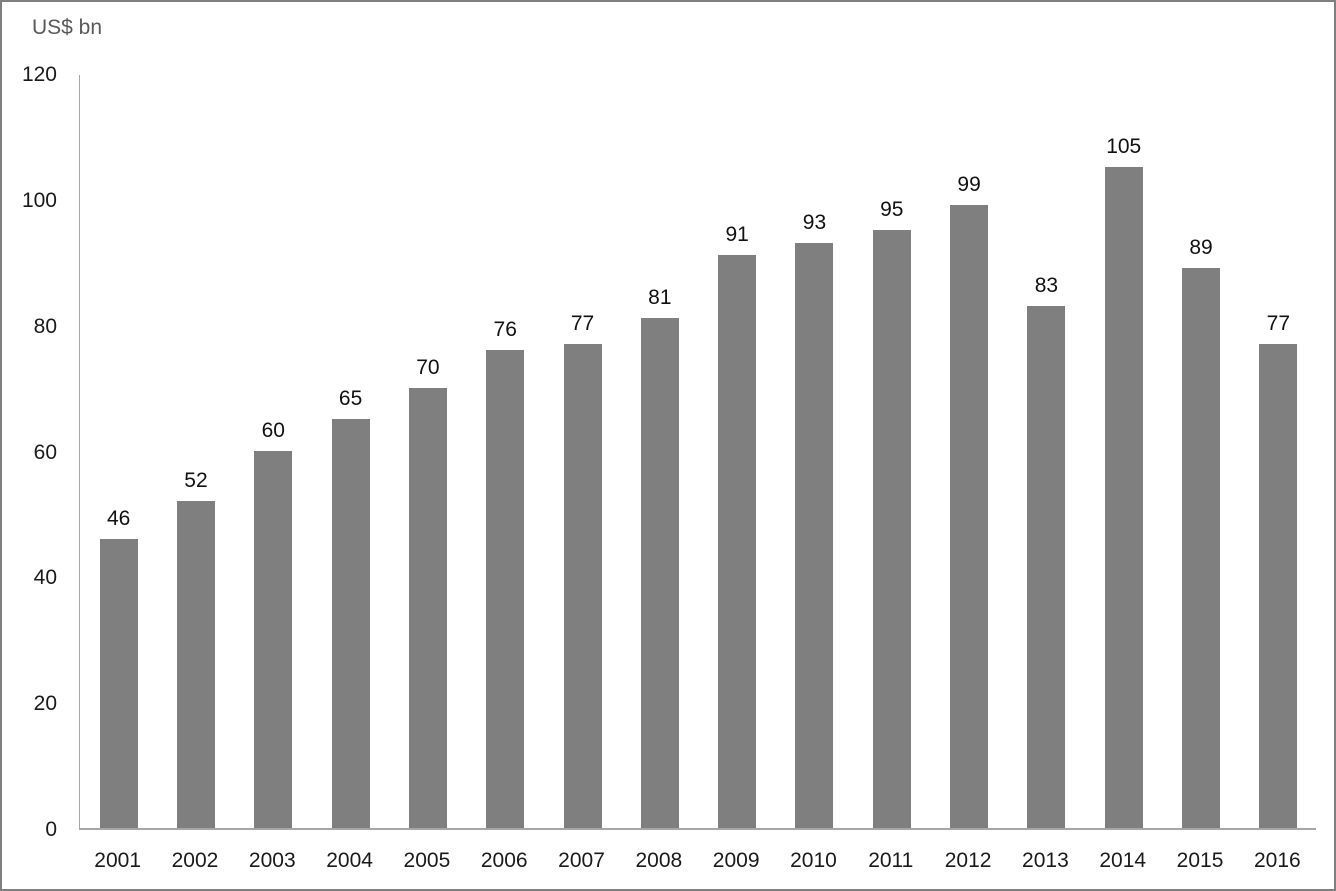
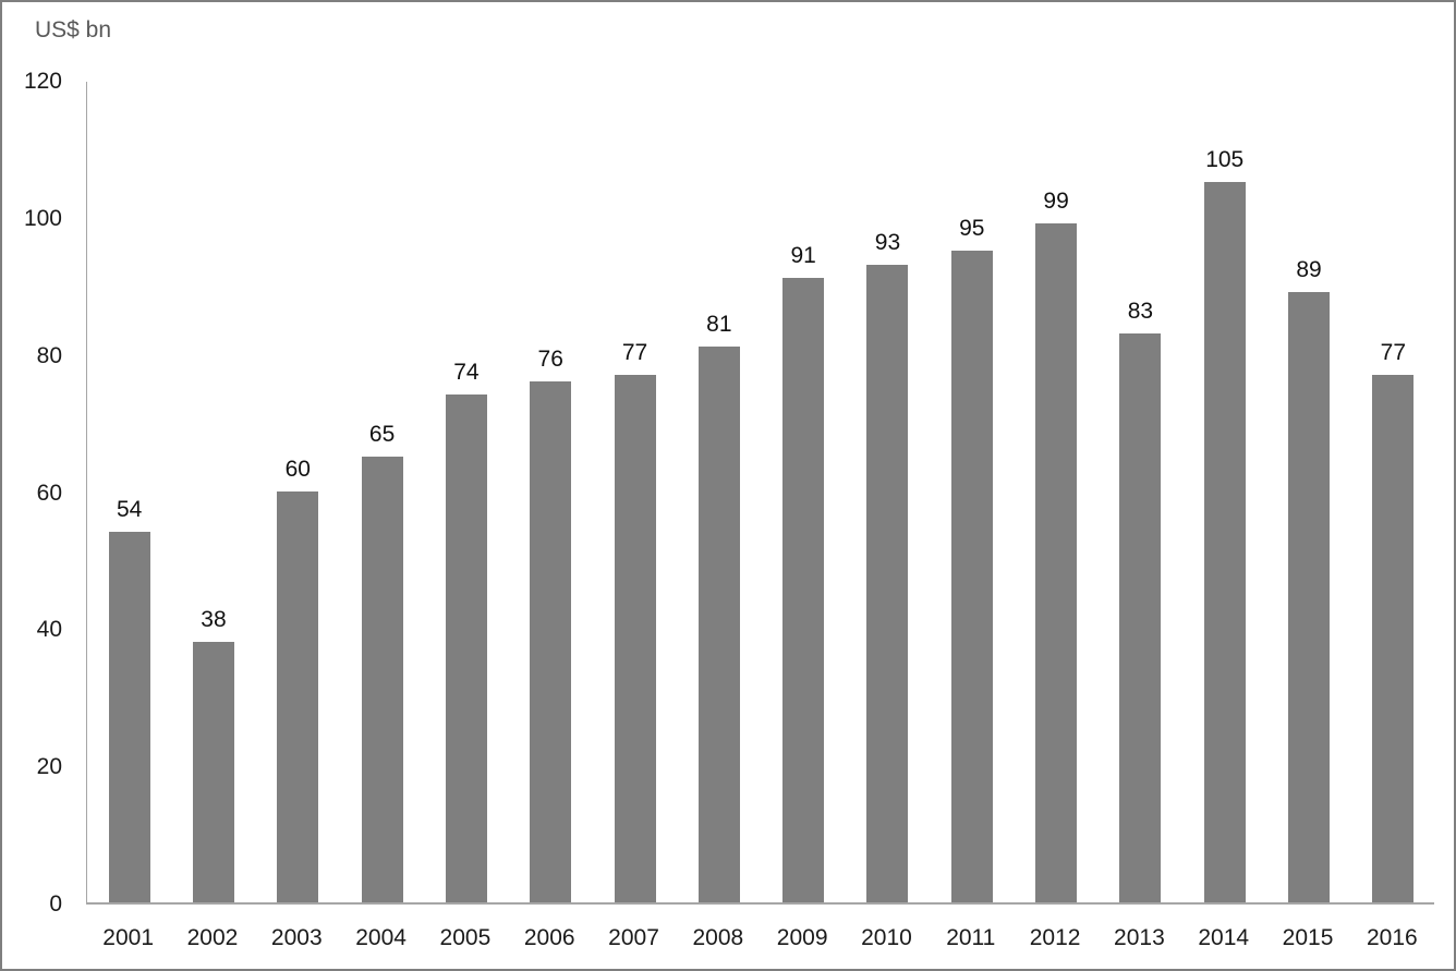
2001: 46 -> 54
2002: 52 -> 38
2005: 70 -> 74
